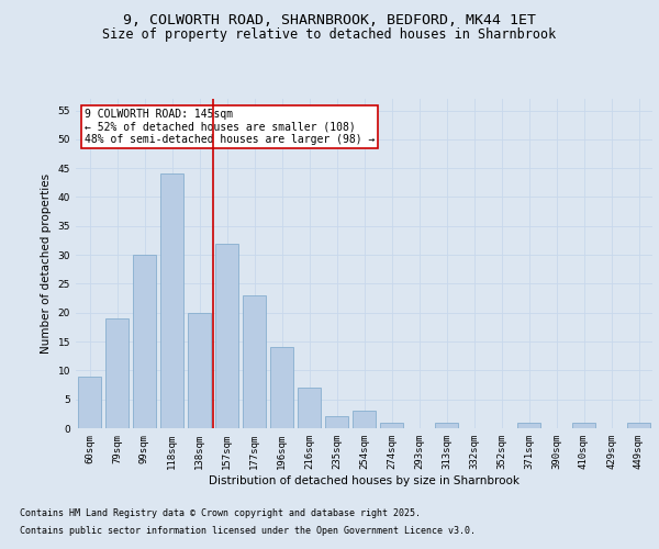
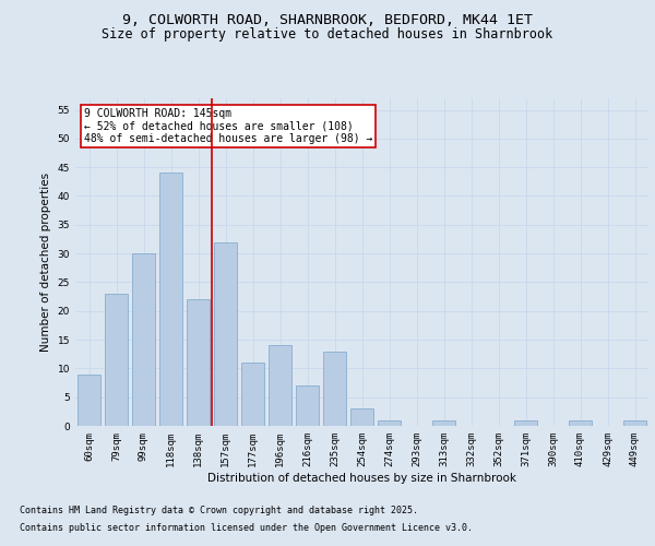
79sqm: 19 -> 23
138sqm: 20 -> 22
177sqm: 23 -> 11
235sqm: 2 -> 13
